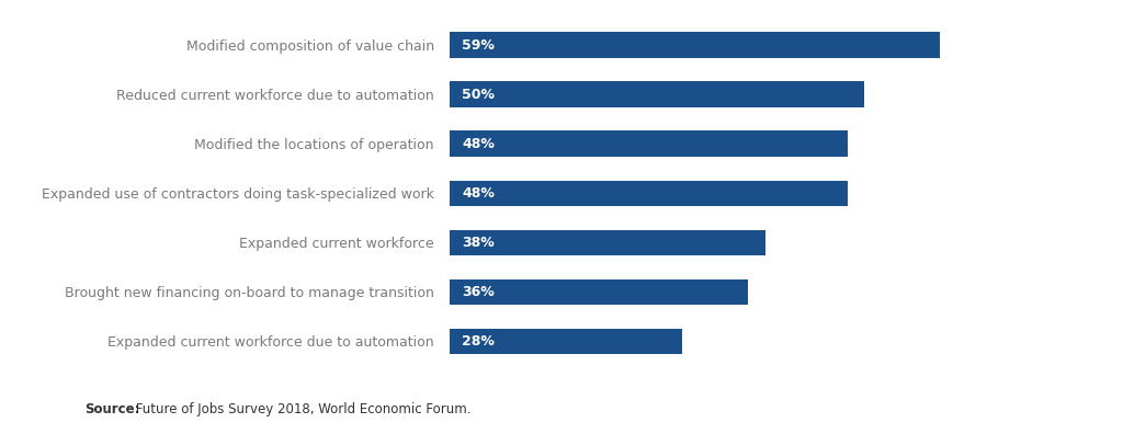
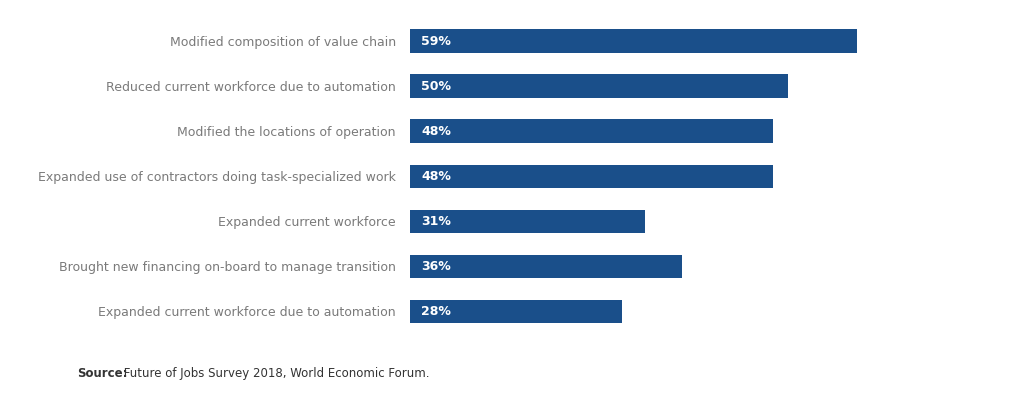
Expanded current workforce: 38% -> 31%
